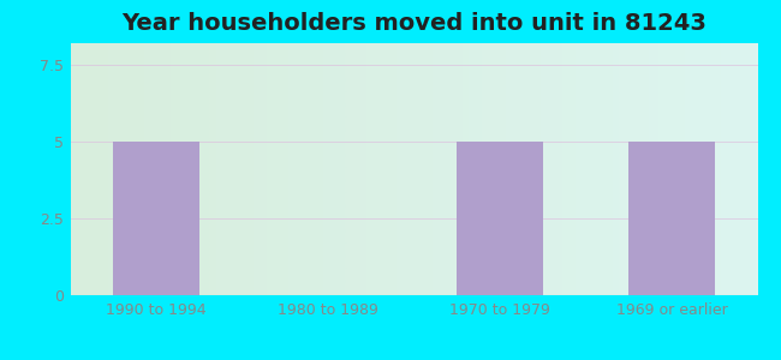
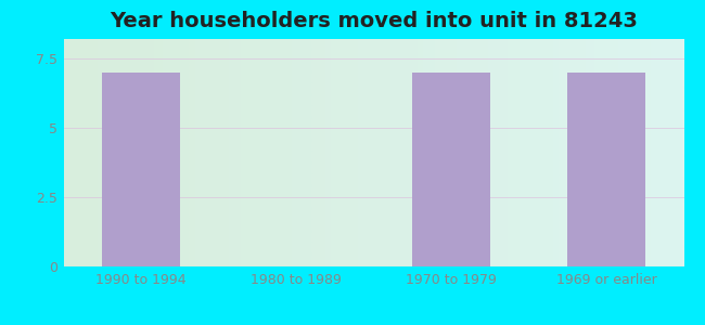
1990 to 1994: 5 -> 7
1970 to 1979: 5 -> 7
1969 or earlier: 5 -> 7
